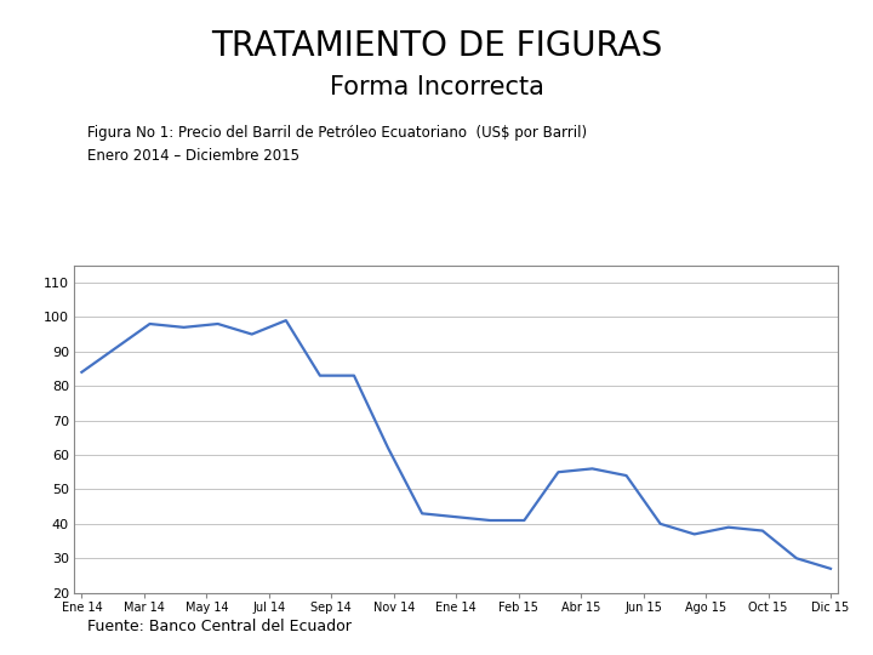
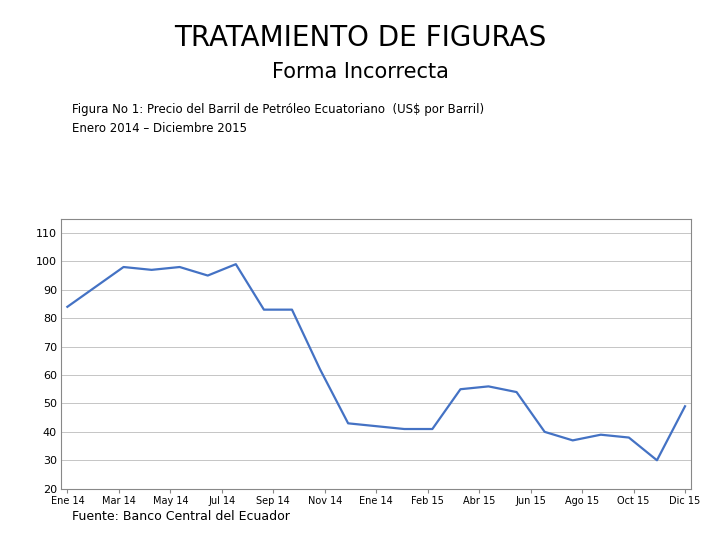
Dic 15: 27 -> 49
